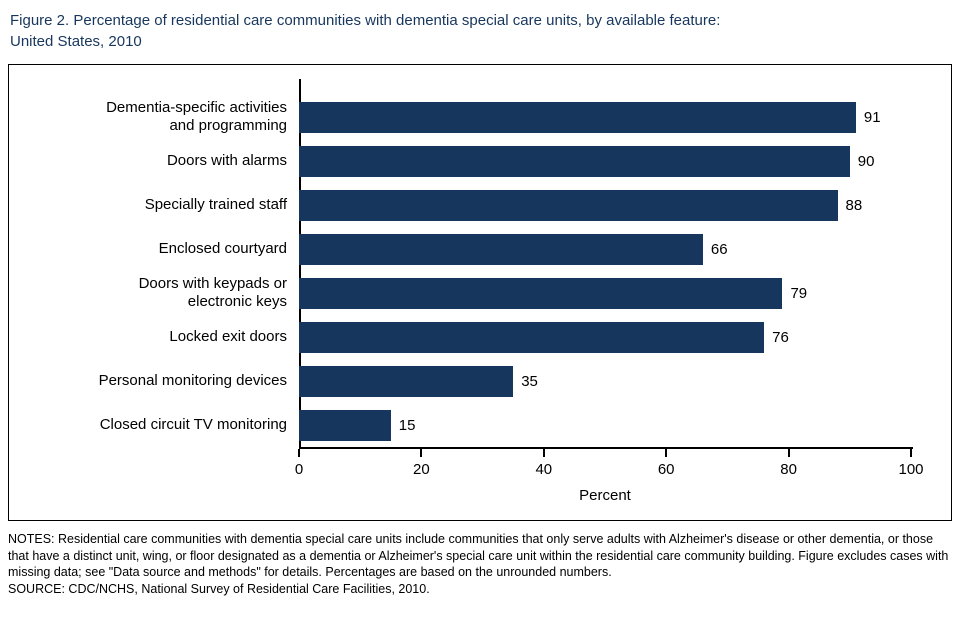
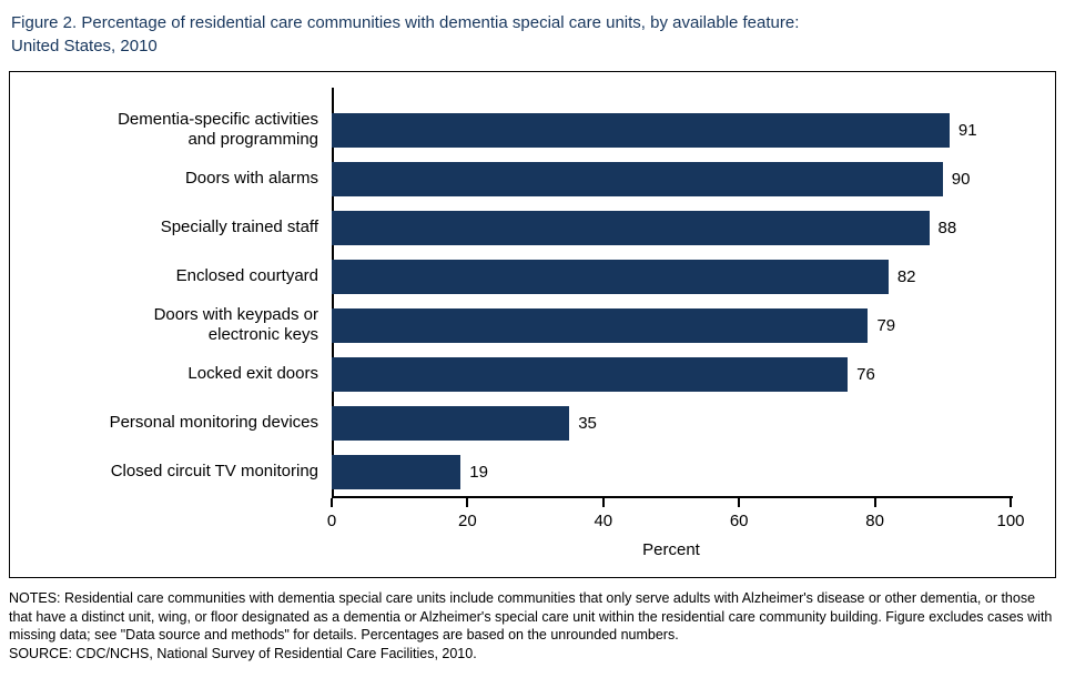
Enclosed courtyard: 66 -> 82
Closed circuit TV monitoring: 15 -> 19
